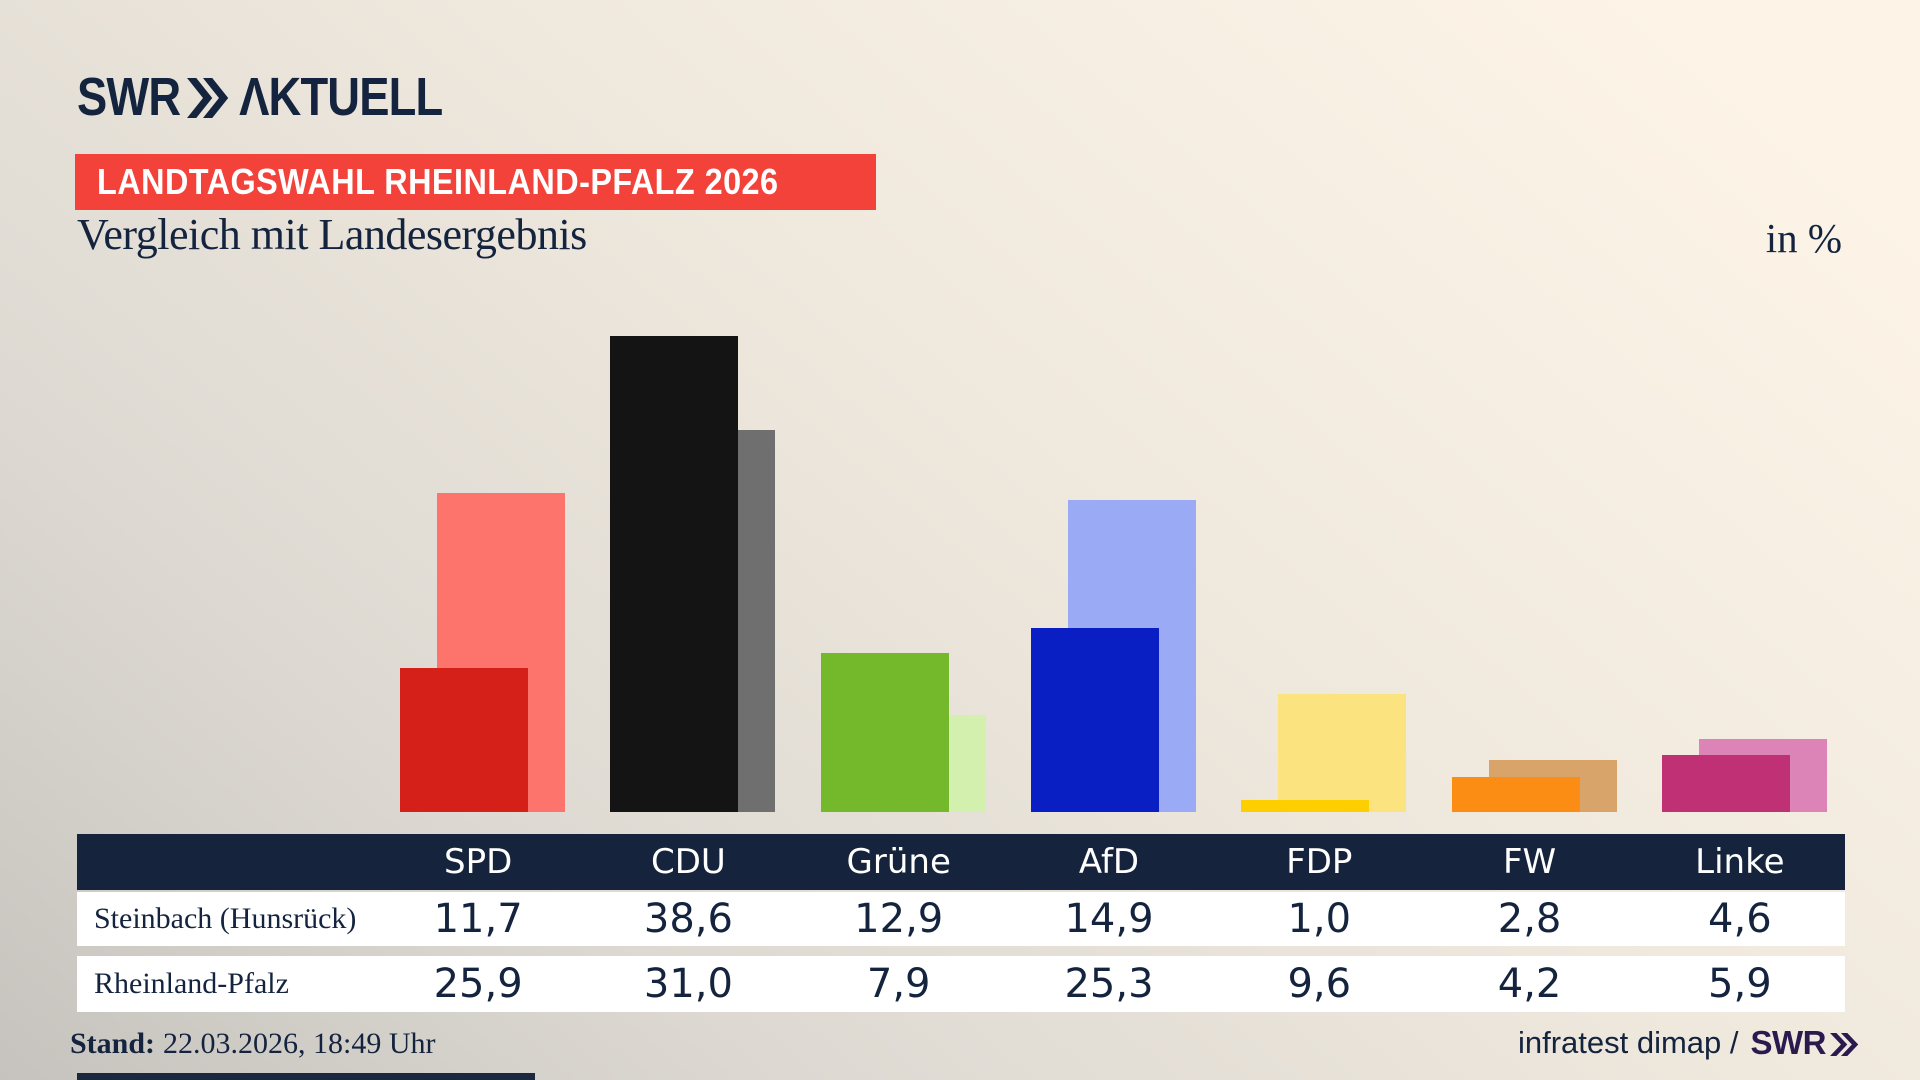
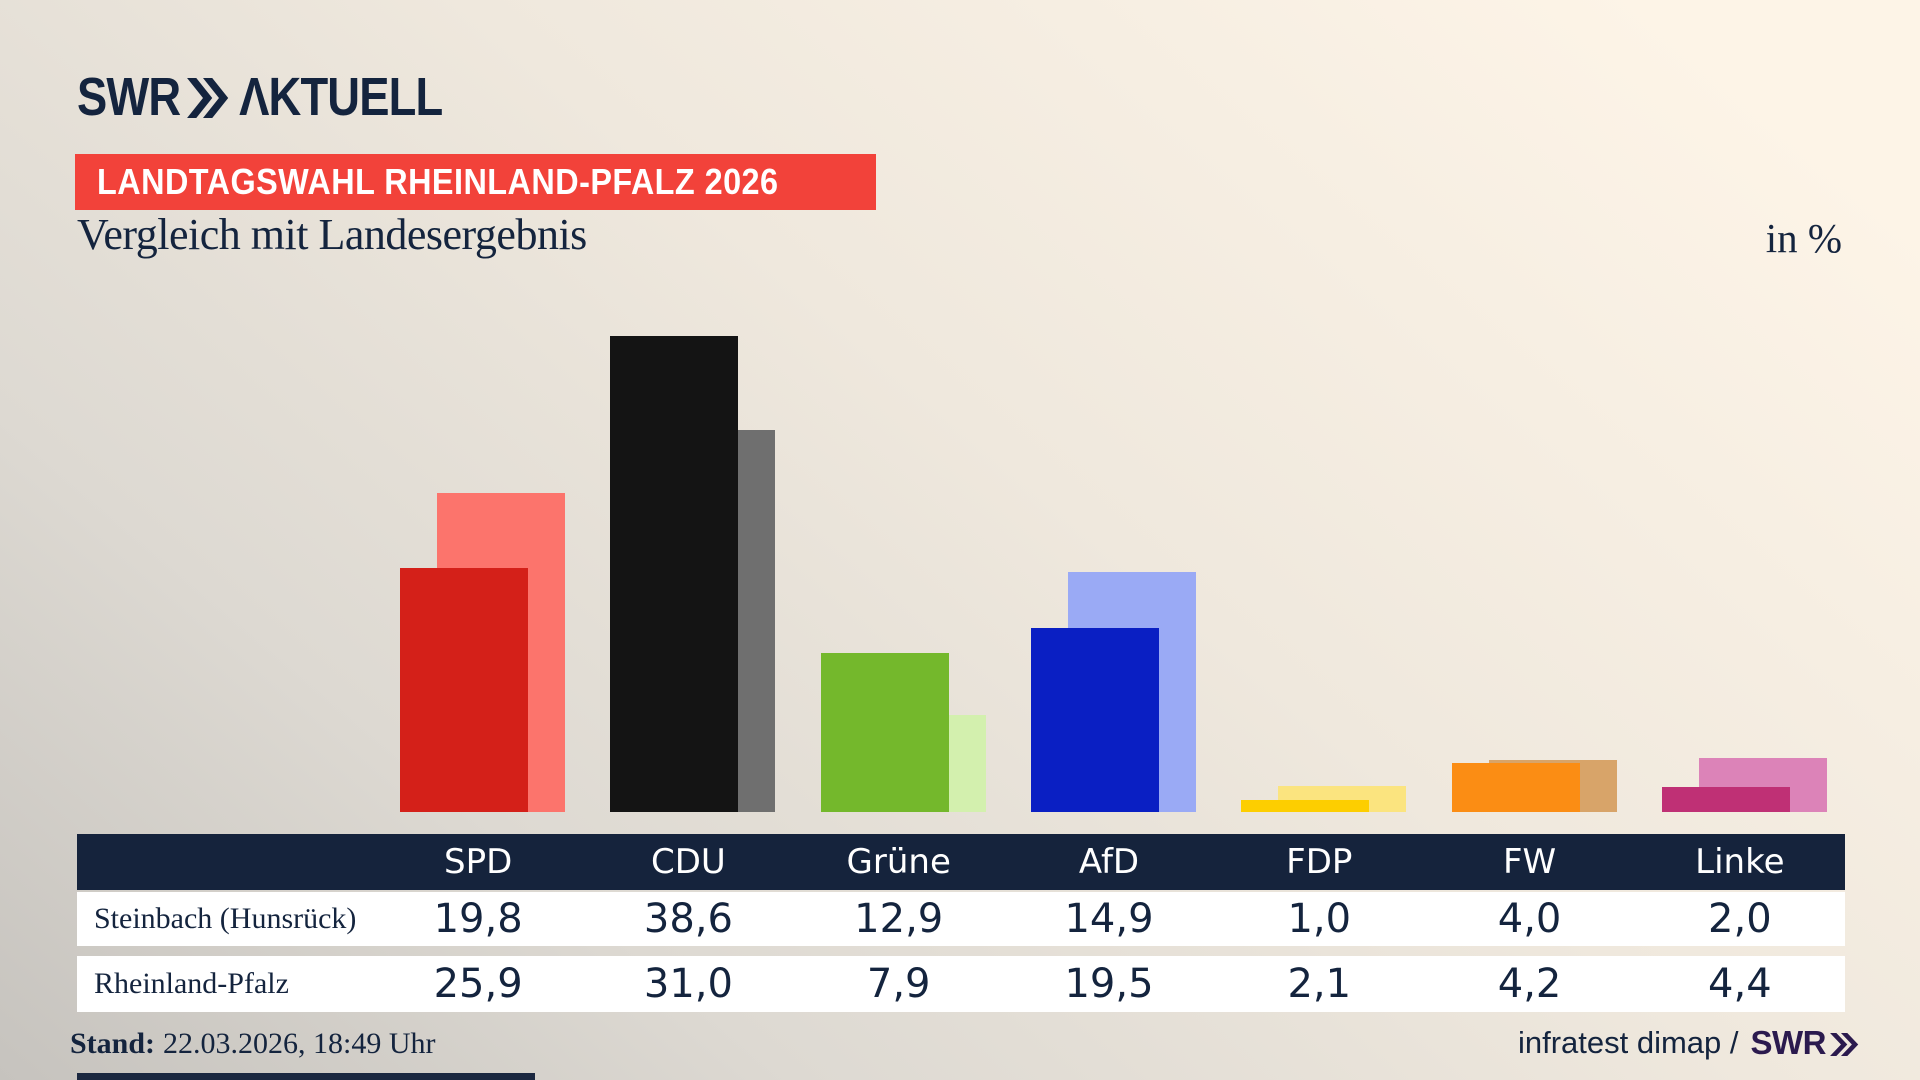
Steinbach (Hunsrück)/SPD: 11,7 -> 19,8
Rheinland-Pfalz/AfD: 25,3 -> 19,5
Rheinland-Pfalz/FDP: 9,6 -> 2,1
Steinbach (Hunsrück)/FW: 2,8 -> 4,0
Steinbach (Hunsrück)/Linke: 4,6 -> 2,0
Rheinland-Pfalz/Linke: 5,9 -> 4,4
